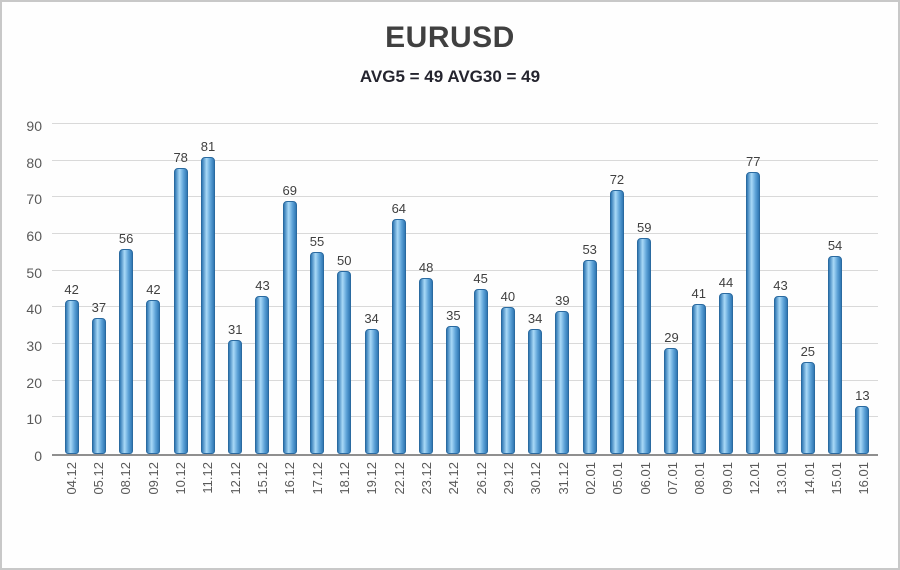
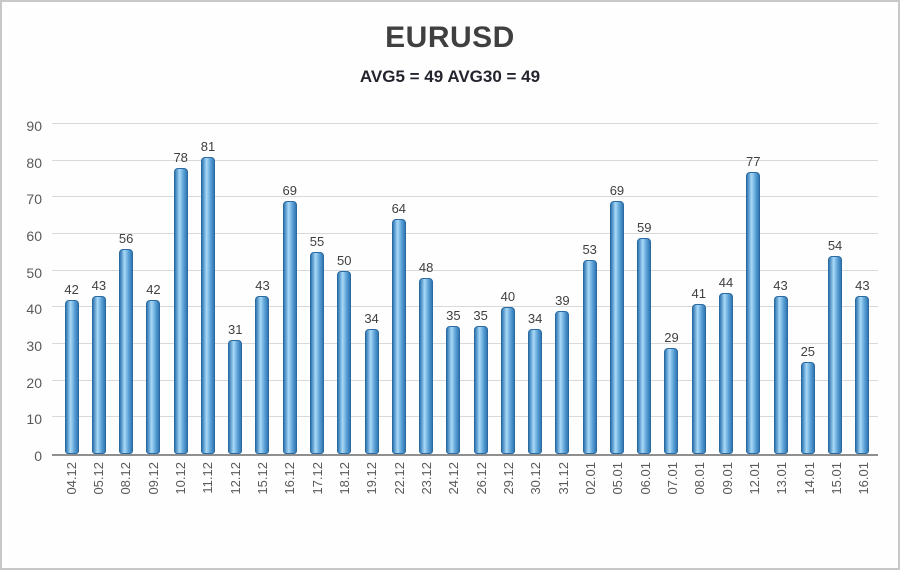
05.12: 37 -> 43
26.12: 45 -> 35
05.01: 72 -> 69
16.01: 13 -> 43
